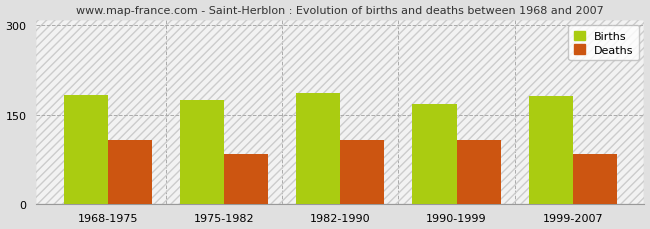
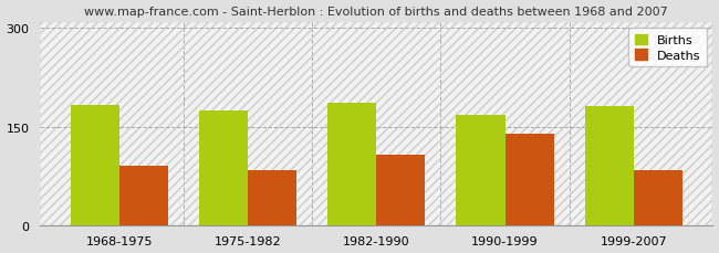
Deaths/1968-1975: 107 -> 90
Deaths/1990-1999: 107 -> 140
